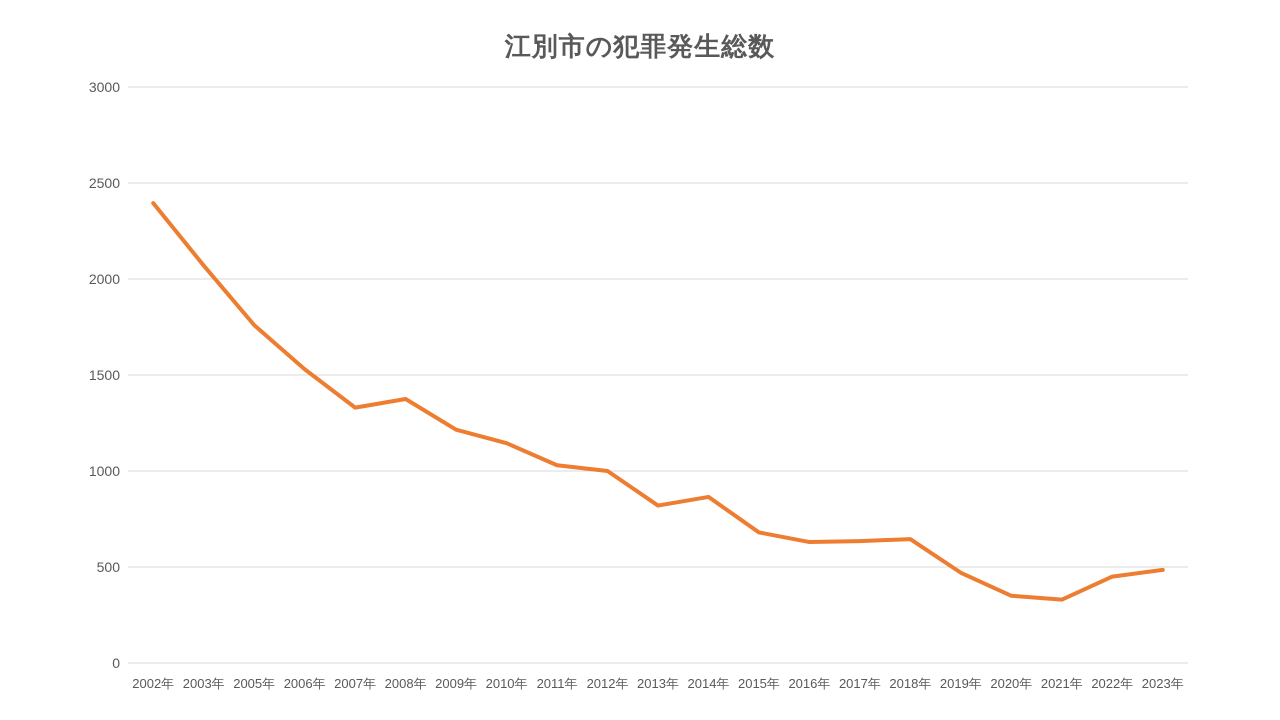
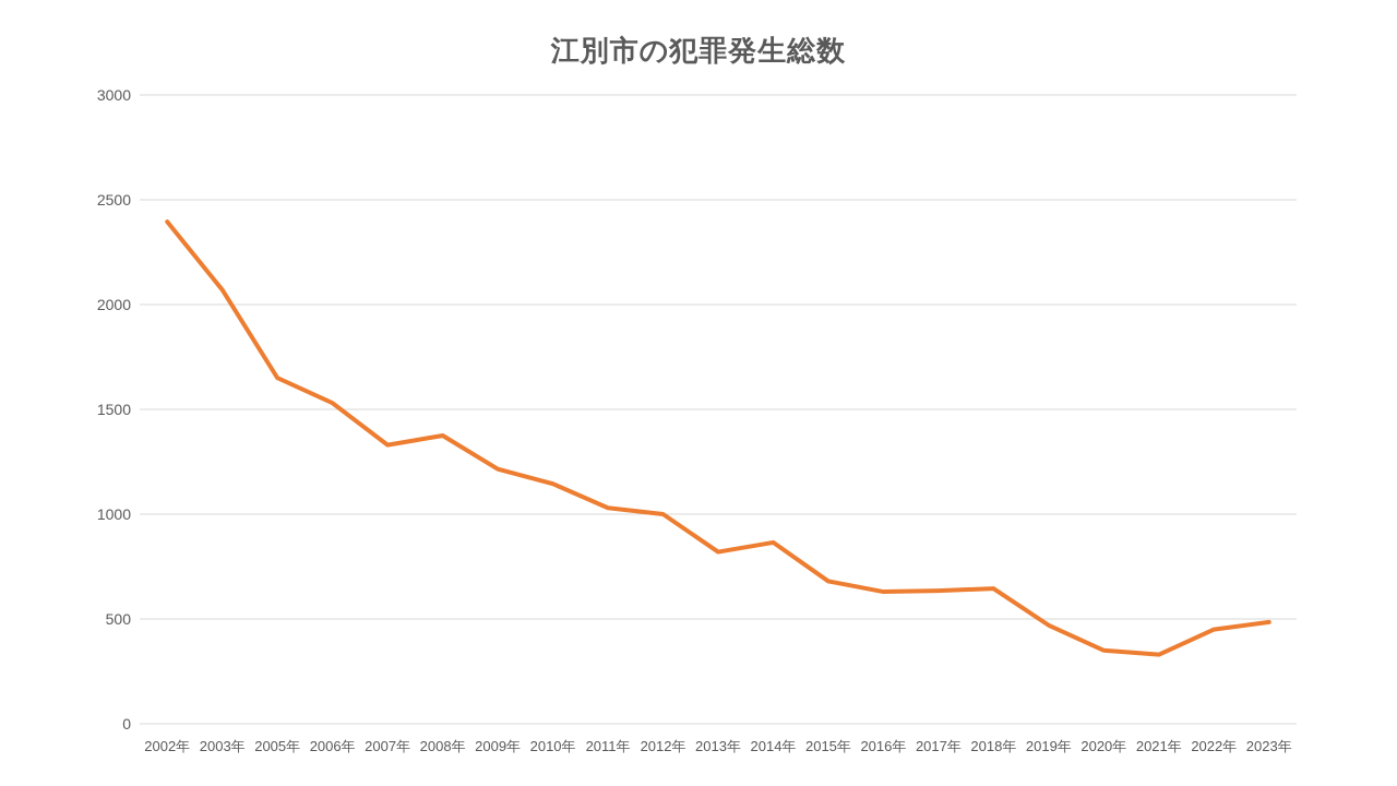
2005年: 1760 -> 1650
